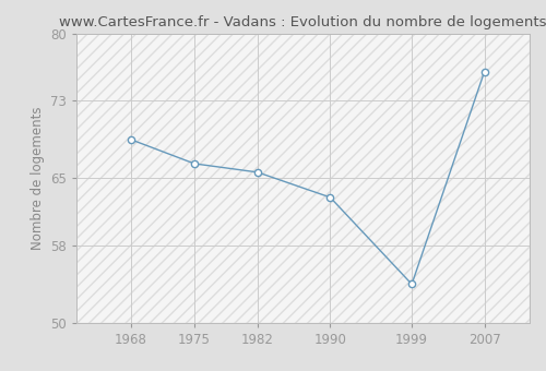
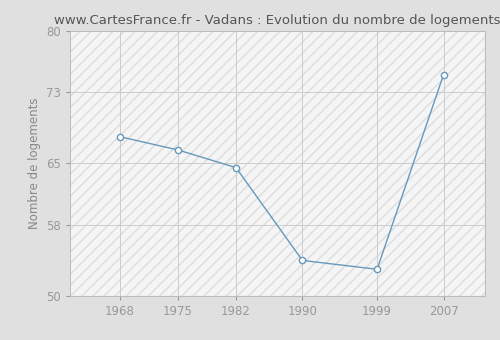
1968: 69.0 -> 68.0
1982: 65.6 -> 64.5
1990: 63.0 -> 54.0
1999: 54.0 -> 53.0
2007: 76.0 -> 75.0
